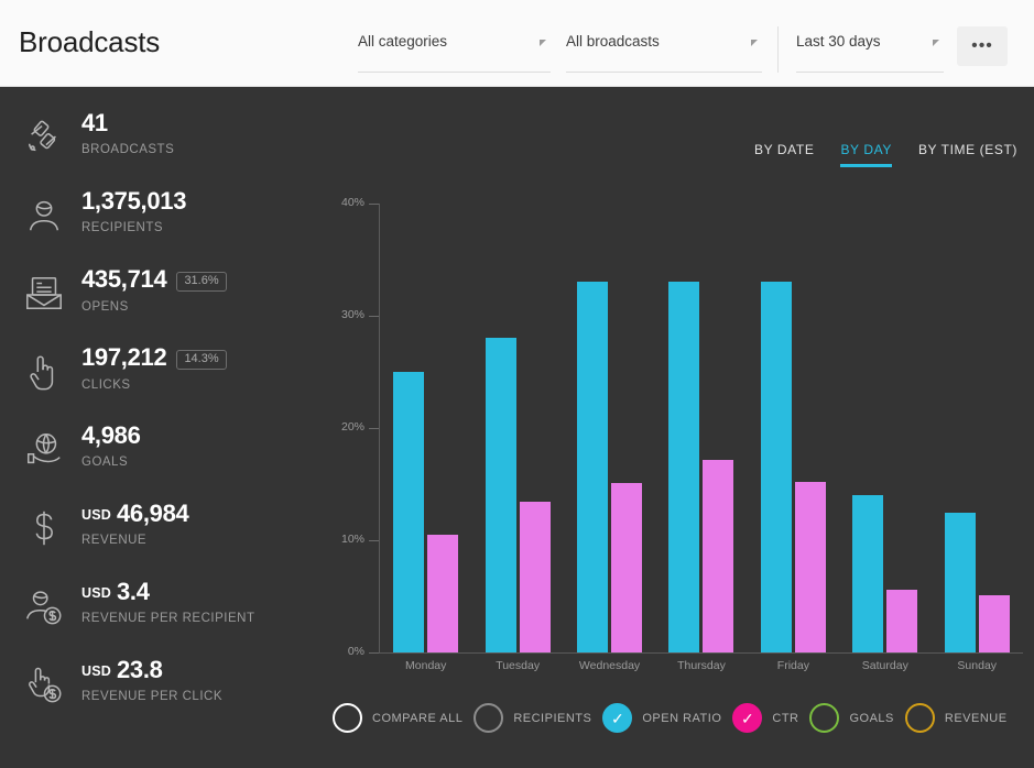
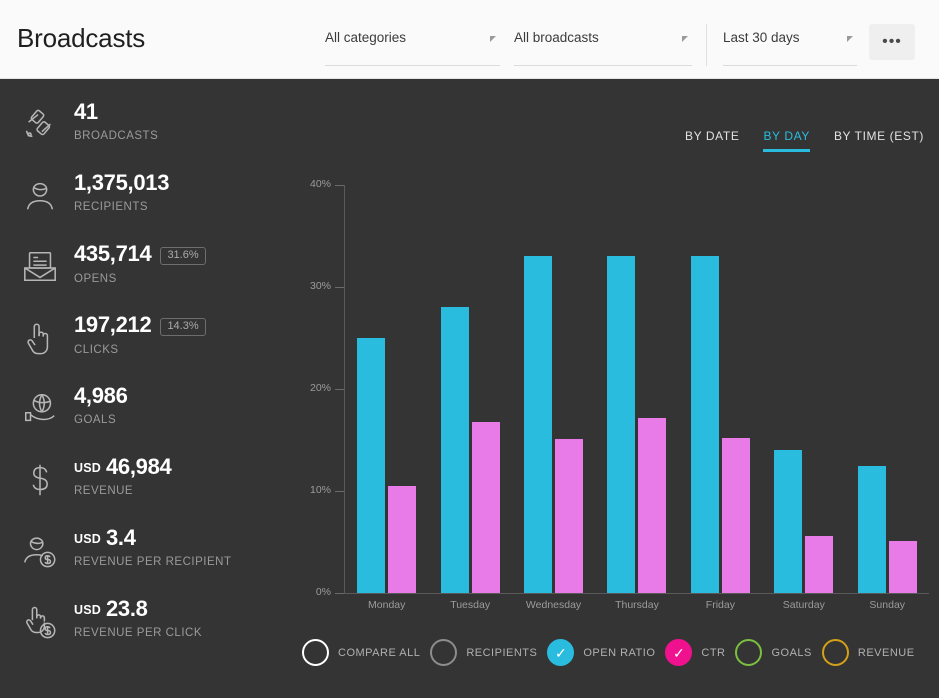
CTR/Tuesday: 13.4% -> 16.8%
